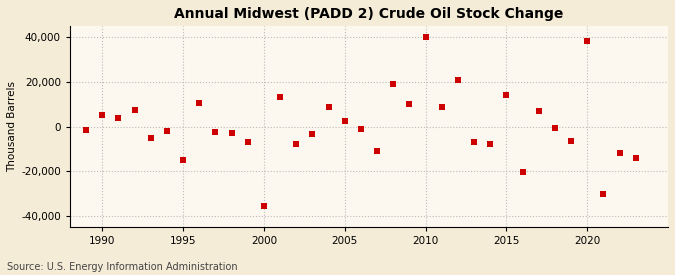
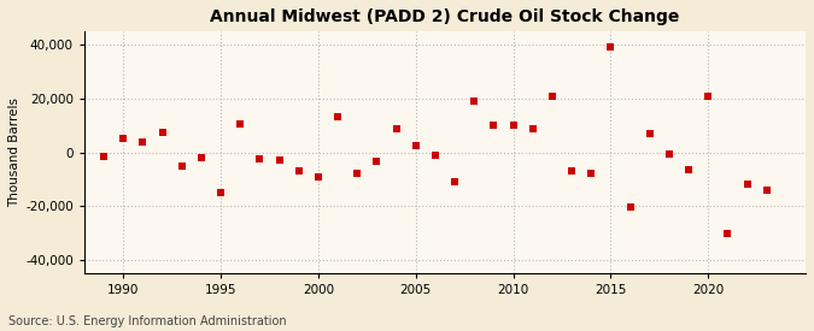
2000: -35,500 -> -9,000
2010: 40,000 -> 10,000
2015: 14,000 -> 39,500
2020: 38,500 -> 21,000
